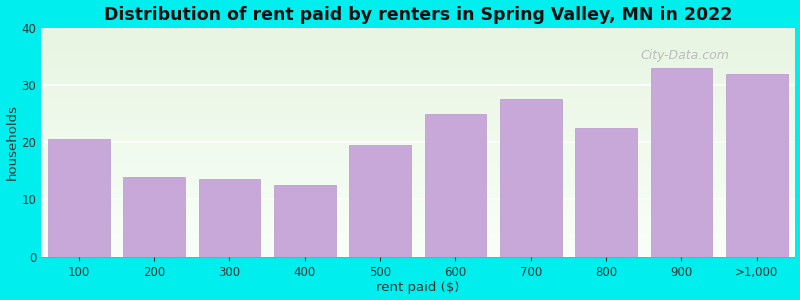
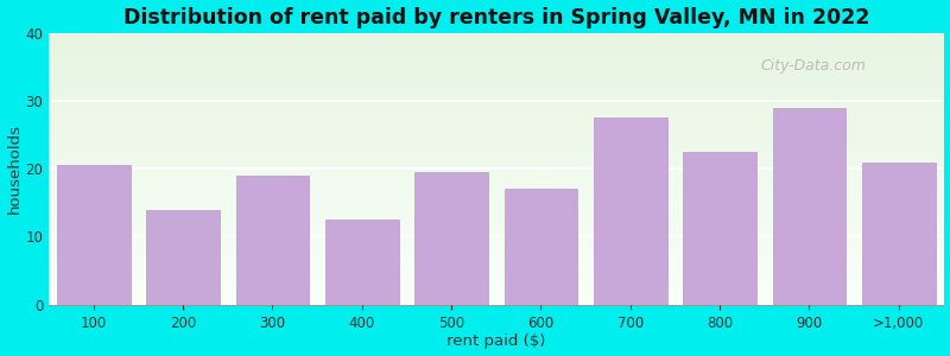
300: 13.5 -> 19.0
600: 25.0 -> 17.0
900: 33.0 -> 29.0
>1,000: 32.0 -> 21.0
